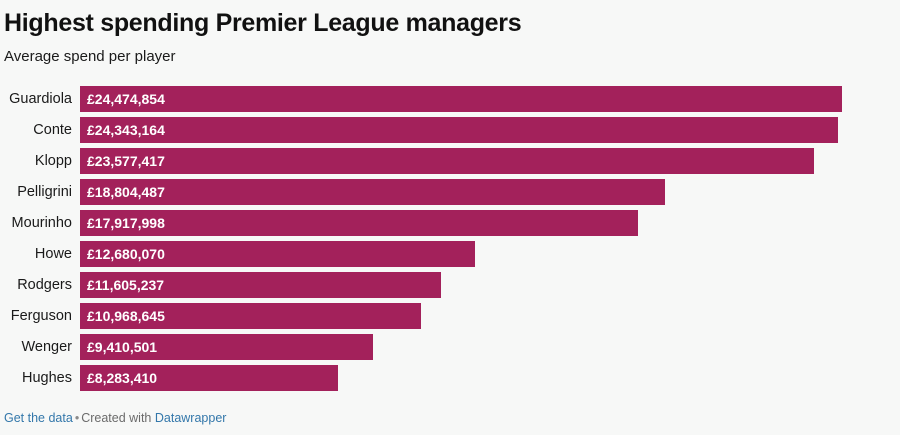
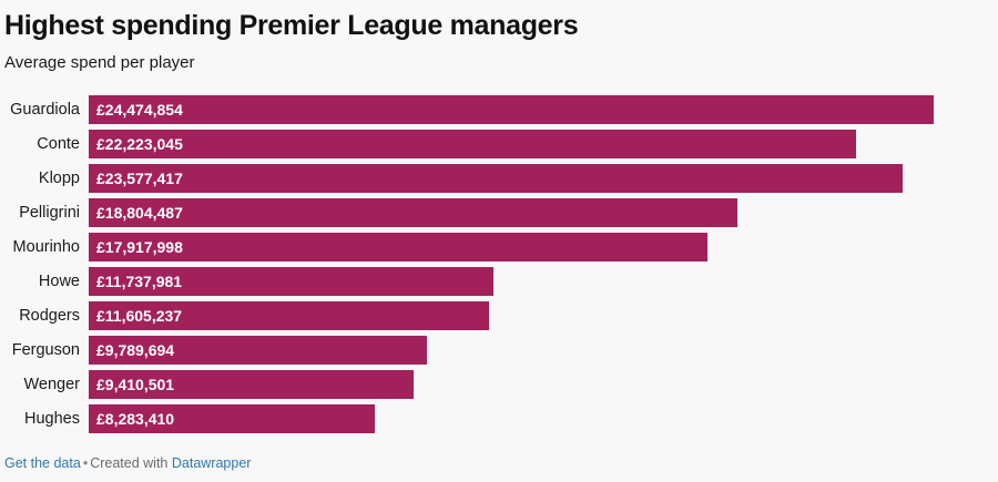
Conte: £24,343,164 -> £22,223,045
Howe: £12,680,070 -> £11,737,981
Ferguson: £10,968,645 -> £9,789,694
